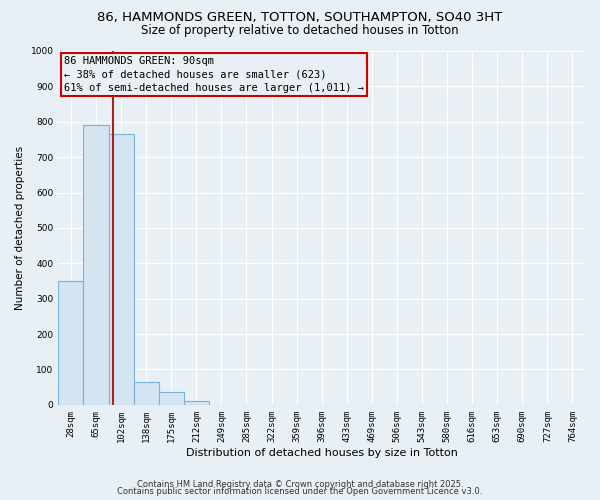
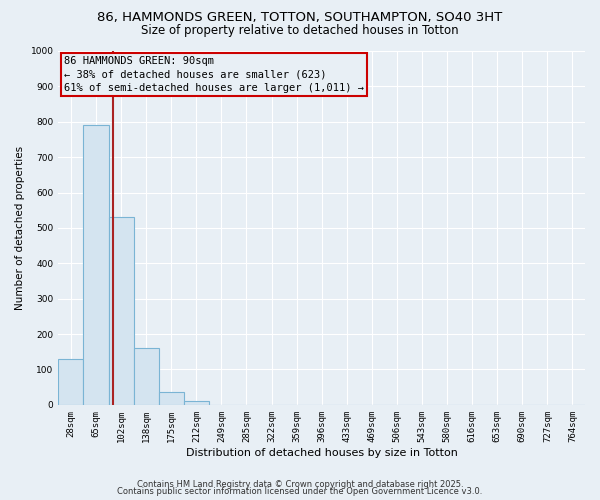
28sqm: 350 -> 130
102sqm: 765 -> 530
138sqm: 65 -> 160
